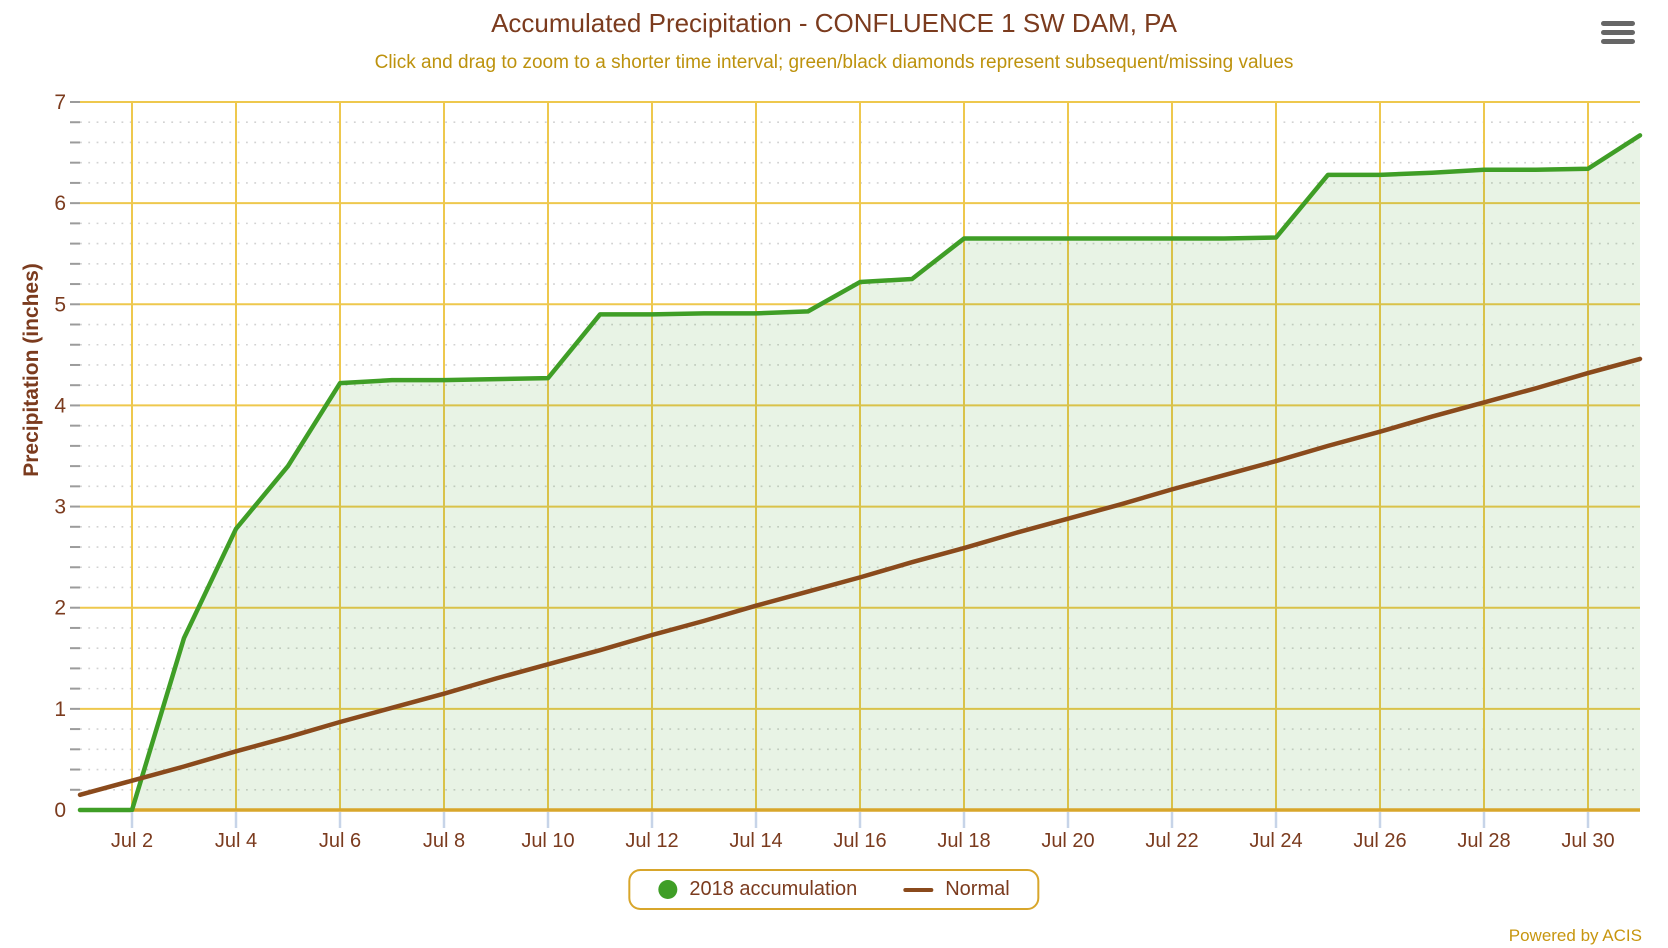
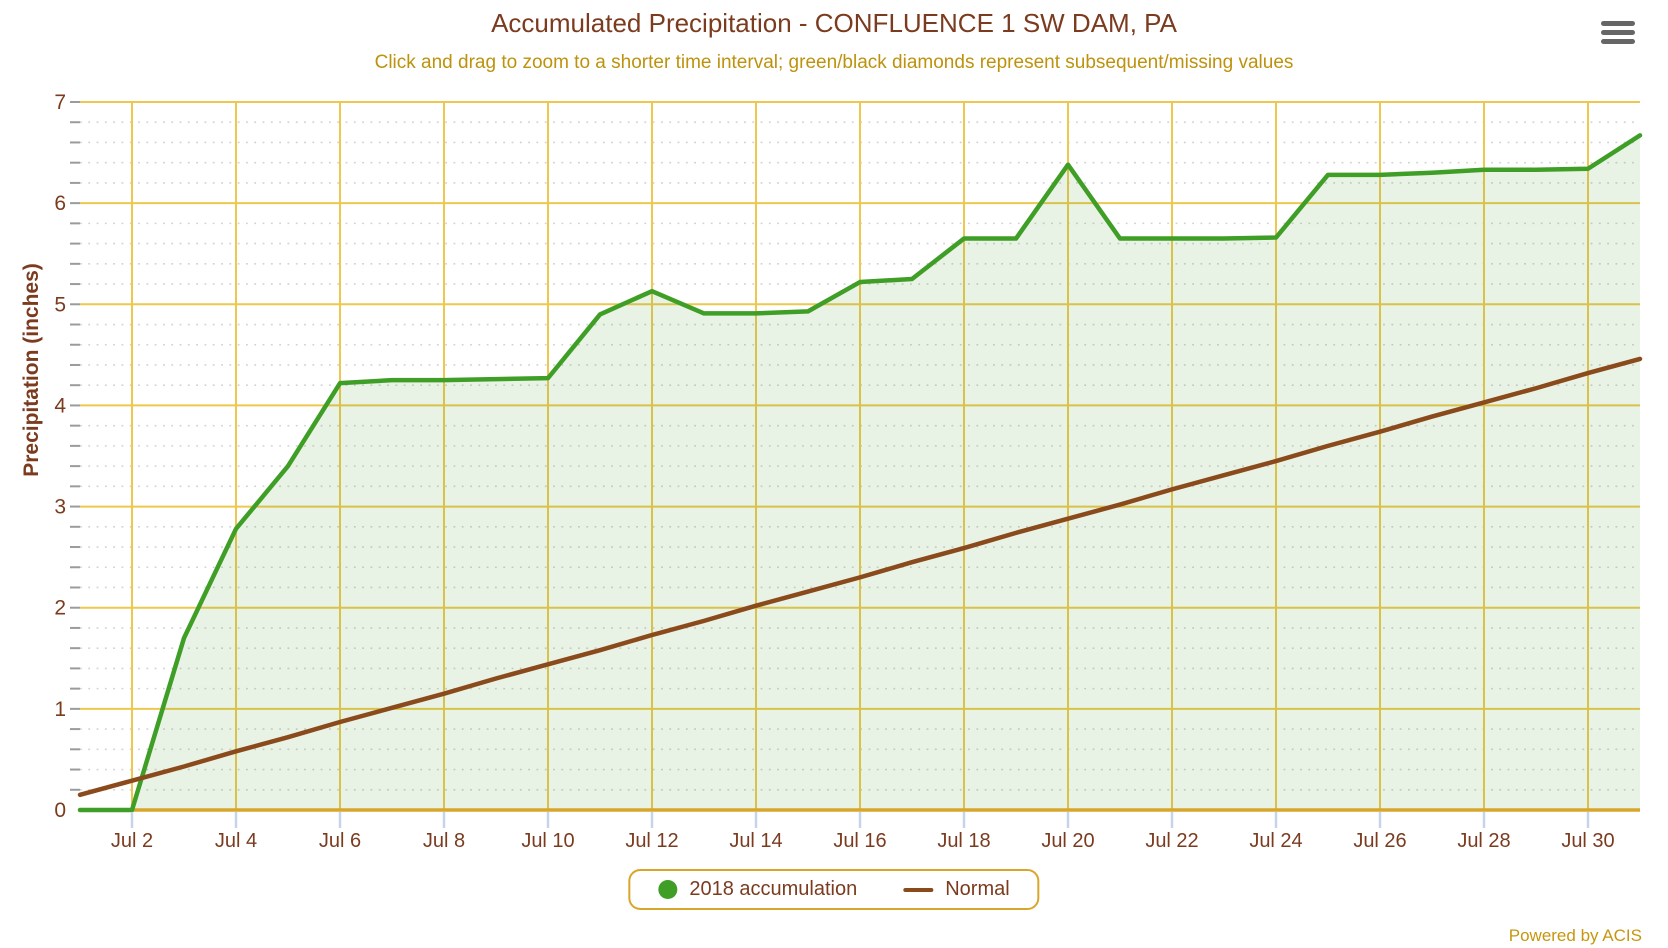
2018 accumulation/Jul 12: 4.90 -> 5.13
2018 accumulation/Jul 20: 5.65 -> 6.38
